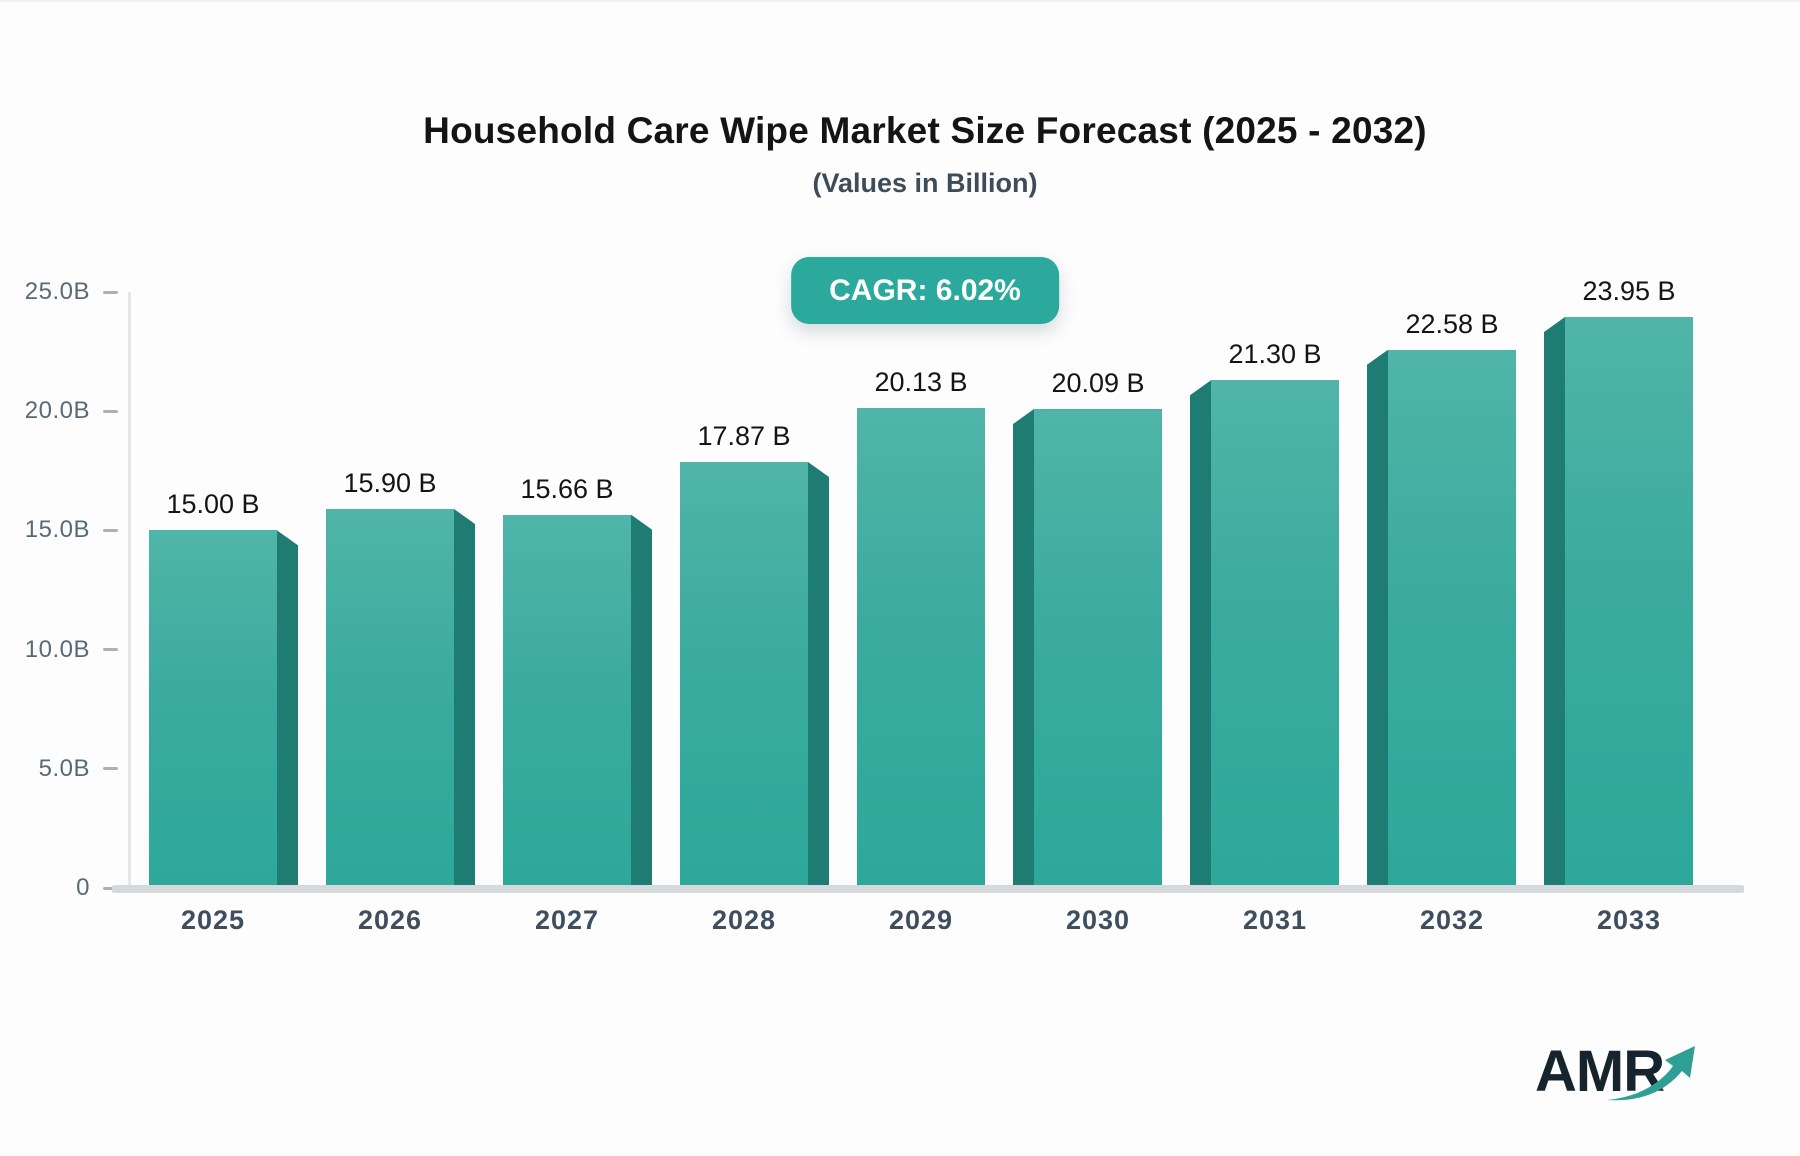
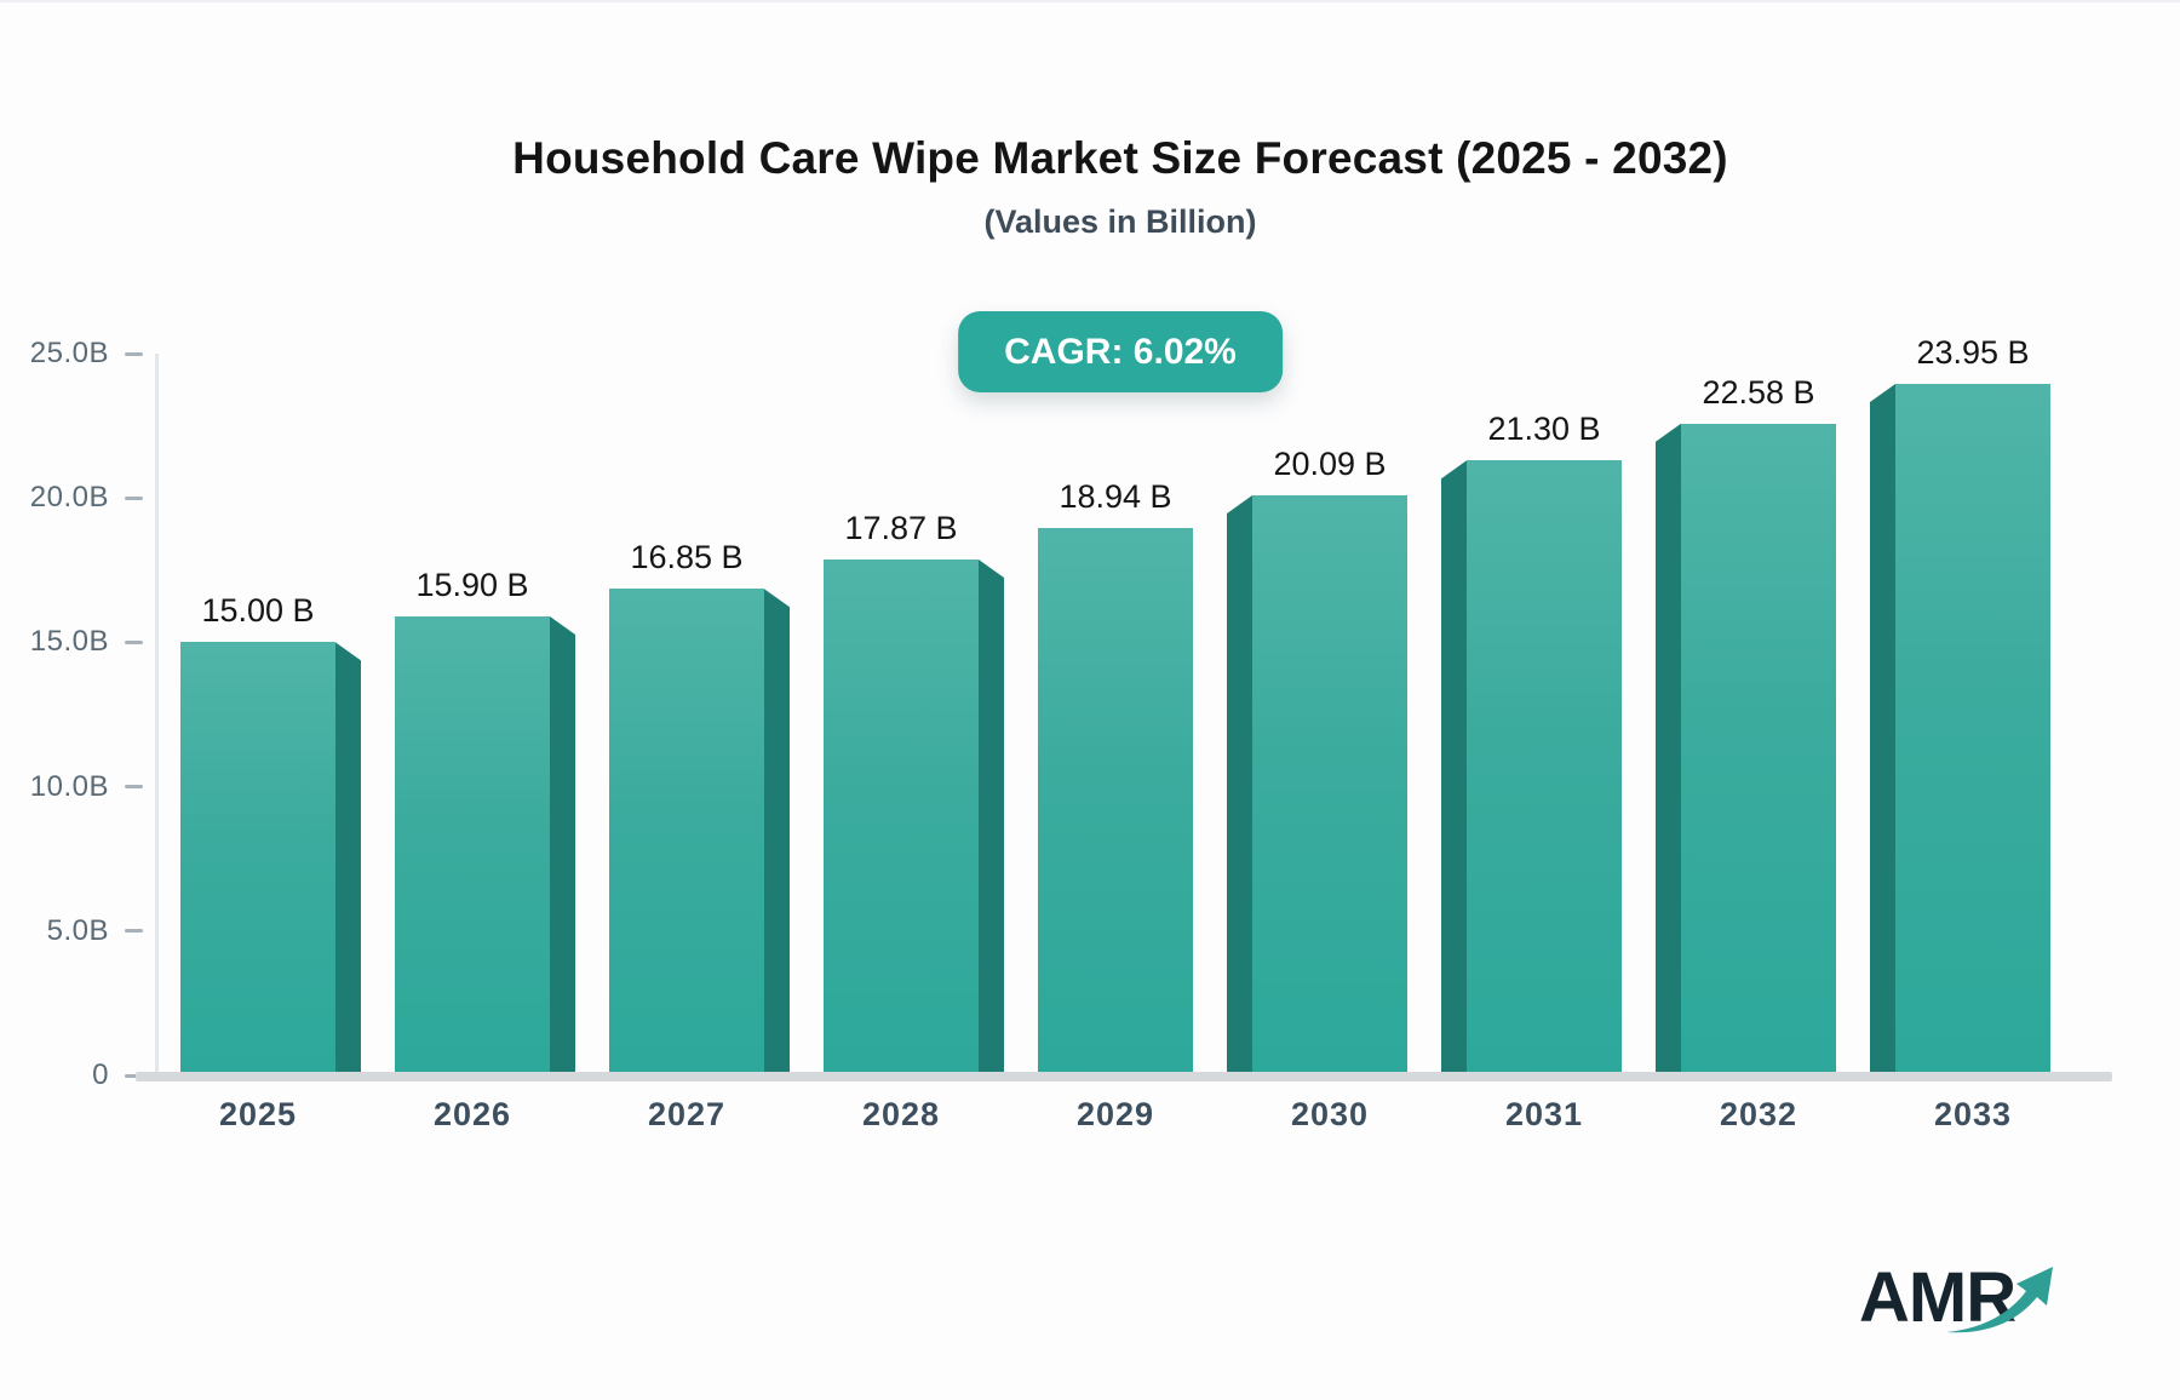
2027: 15.66 -> 16.85
2029: 20.13 -> 18.94
